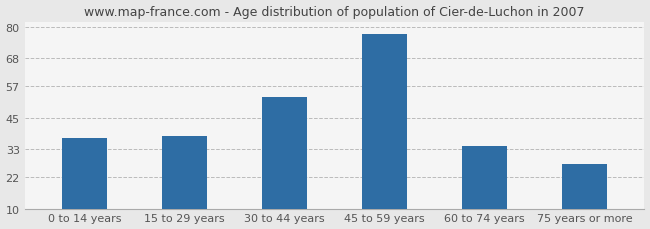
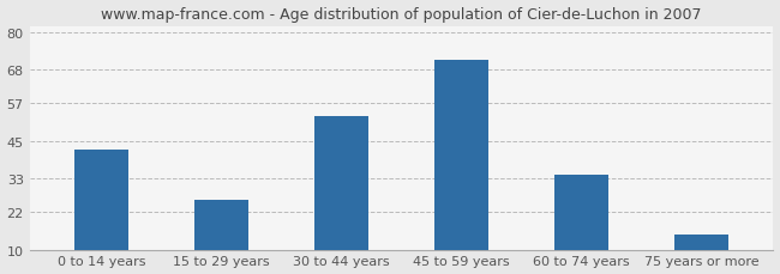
0 to 14 years: 37 -> 42
15 to 29 years: 38 -> 26
45 to 59 years: 77 -> 71
75 years or more: 27 -> 15
